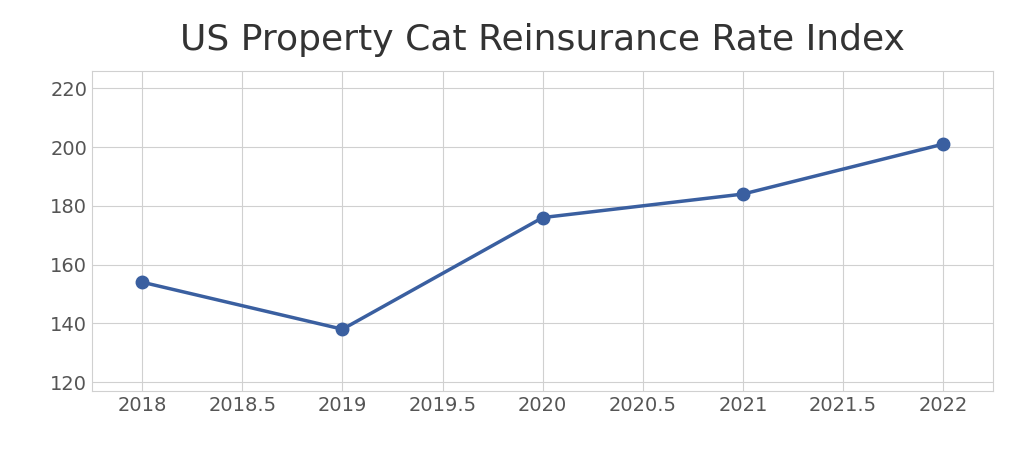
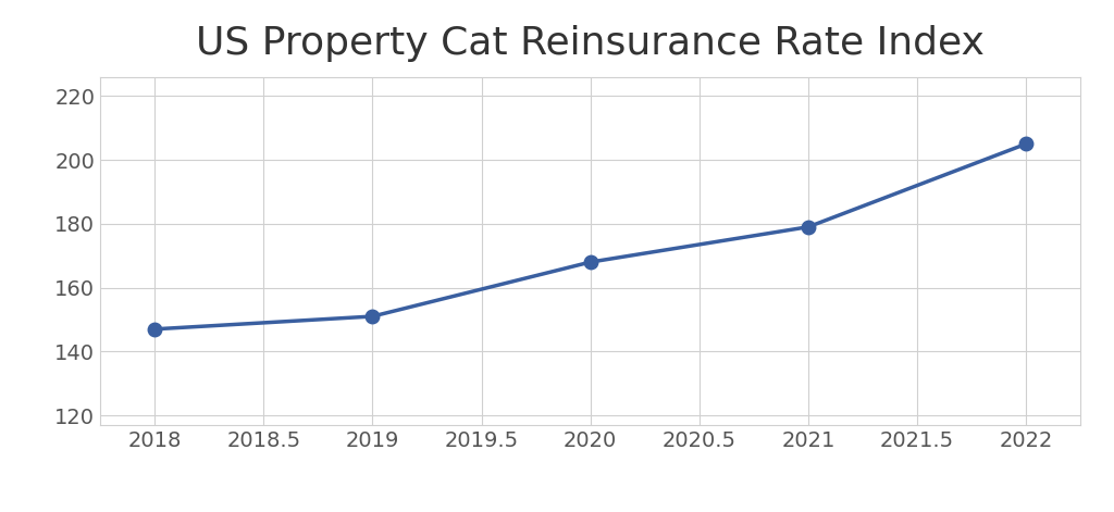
2018: 154 -> 147
2019: 138 -> 151
2020: 176 -> 168
2021: 184 -> 179
2022: 201 -> 205
